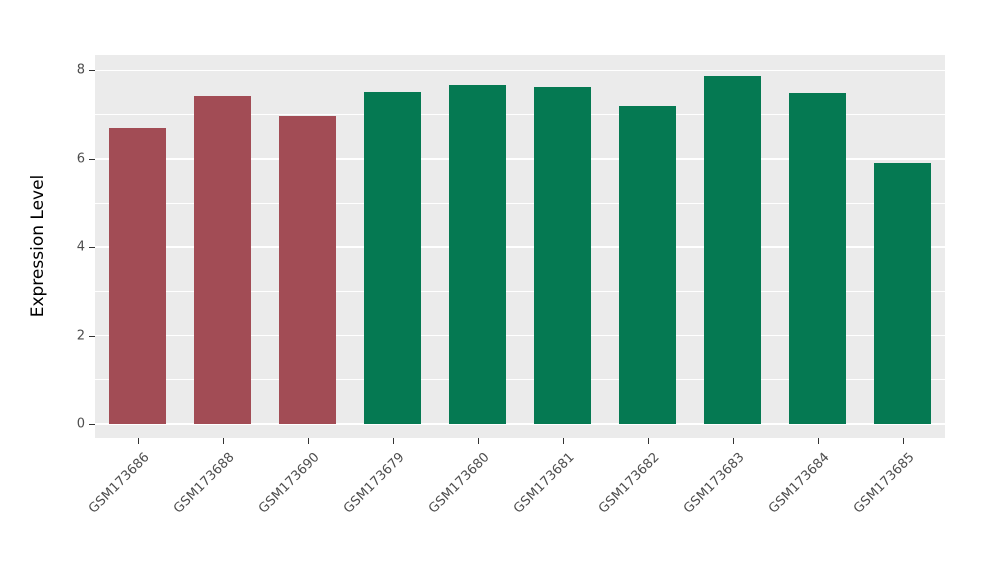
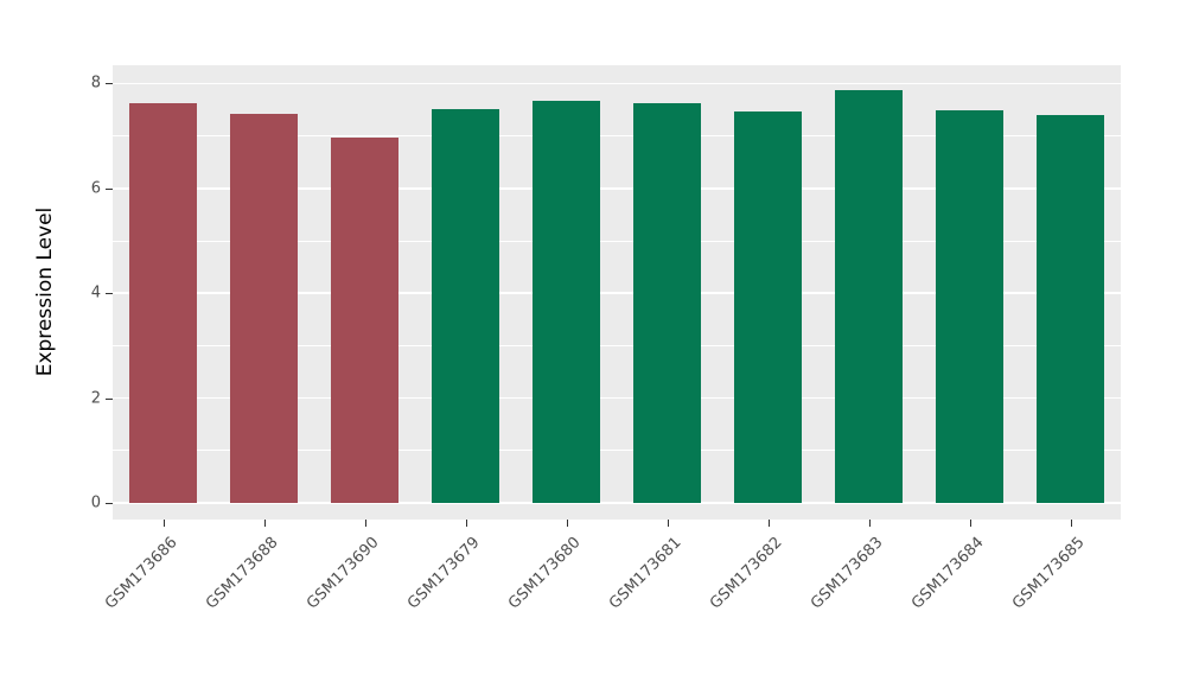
GSM173686: 6.7 -> 7.6
GSM173682: 7.2 -> 7.5
GSM173685: 5.9 -> 7.4
